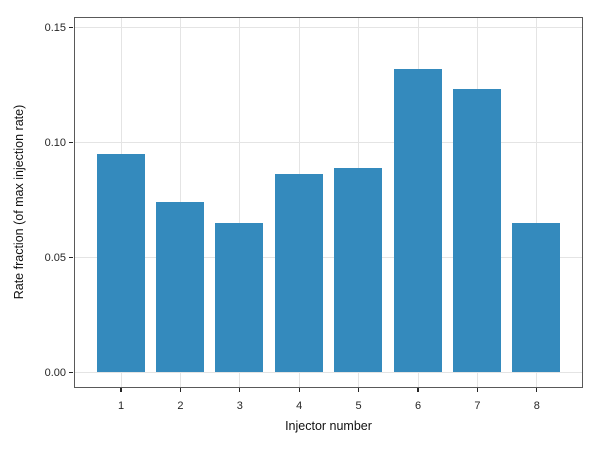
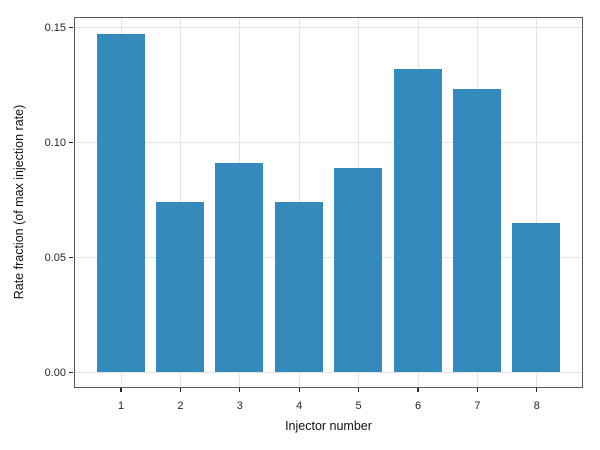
1: 0.095 -> 0.147
3: 0.065 -> 0.091
4: 0.086 -> 0.074
